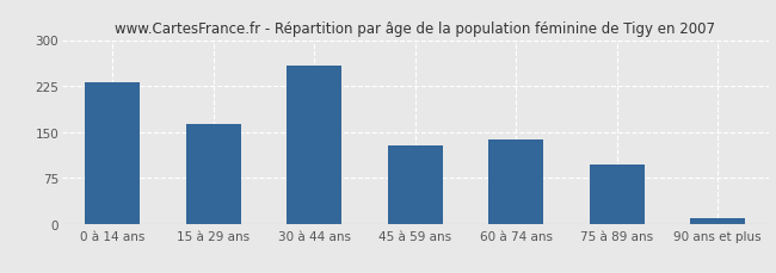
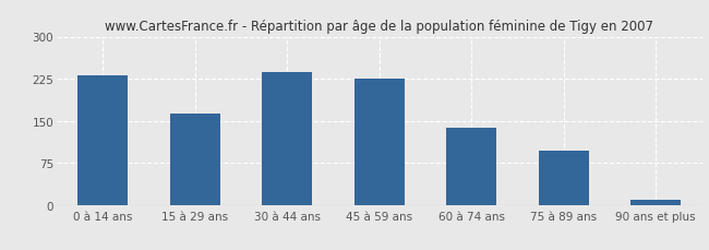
30 à 44 ans: 258 -> 236
45 à 59 ans: 128 -> 226
